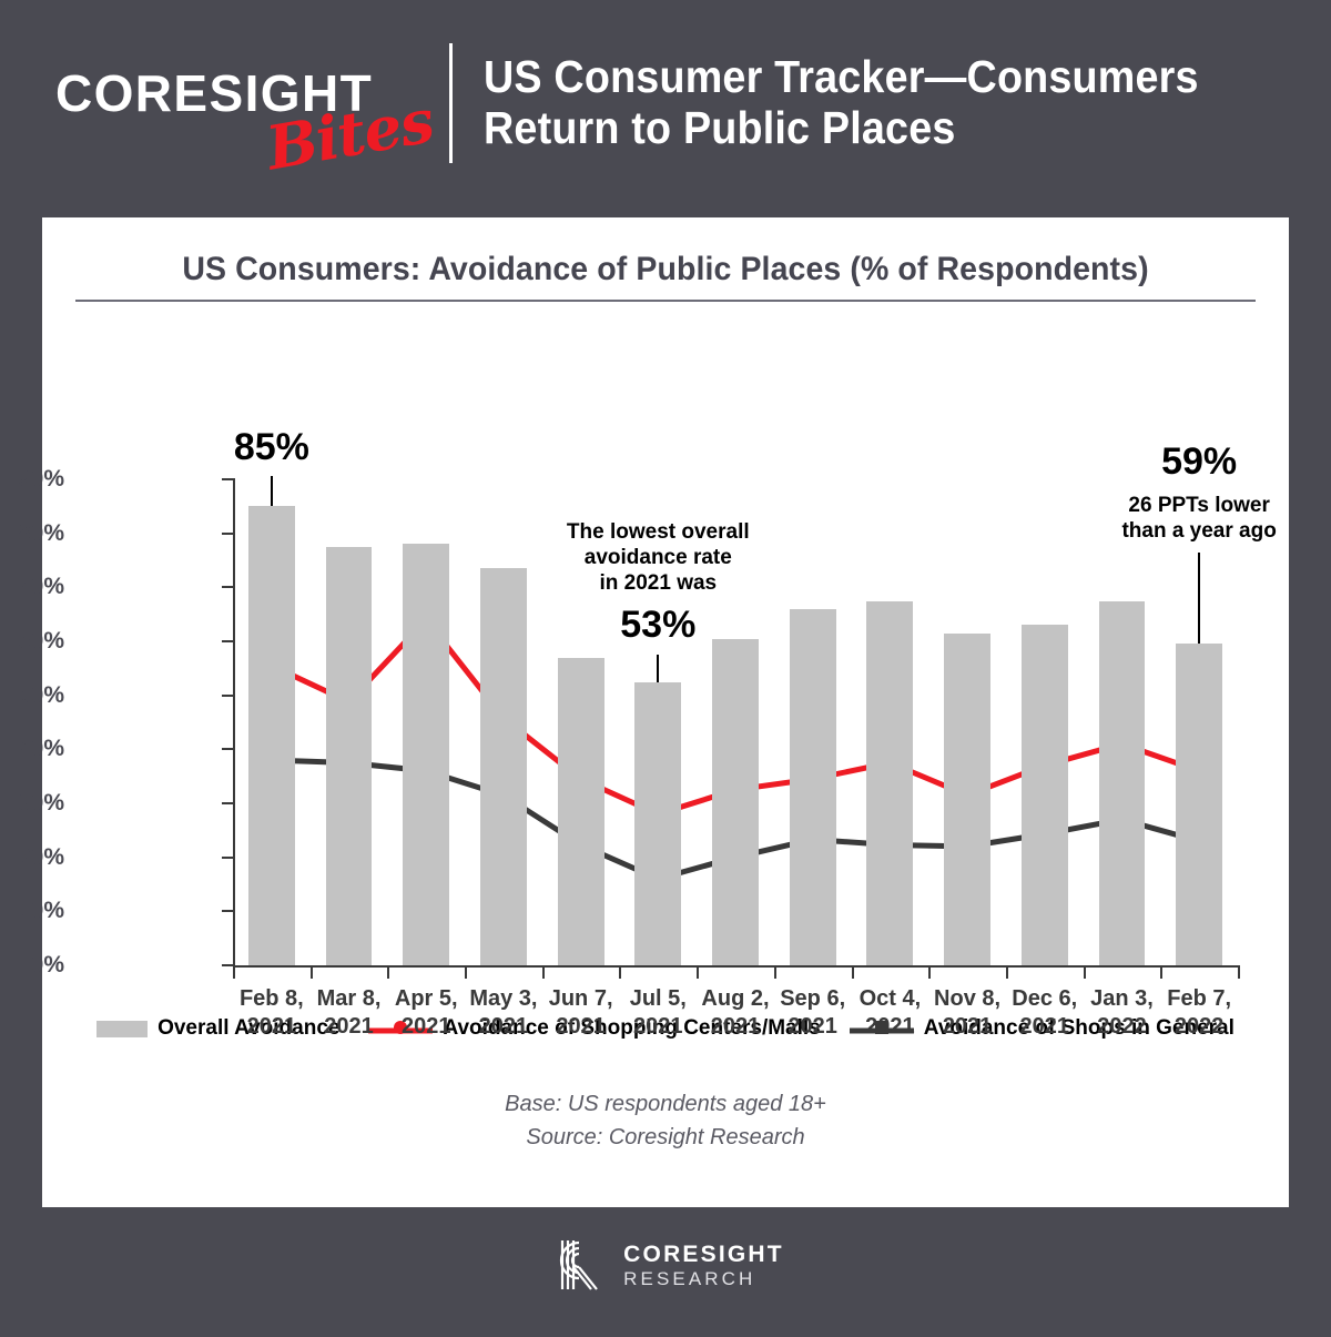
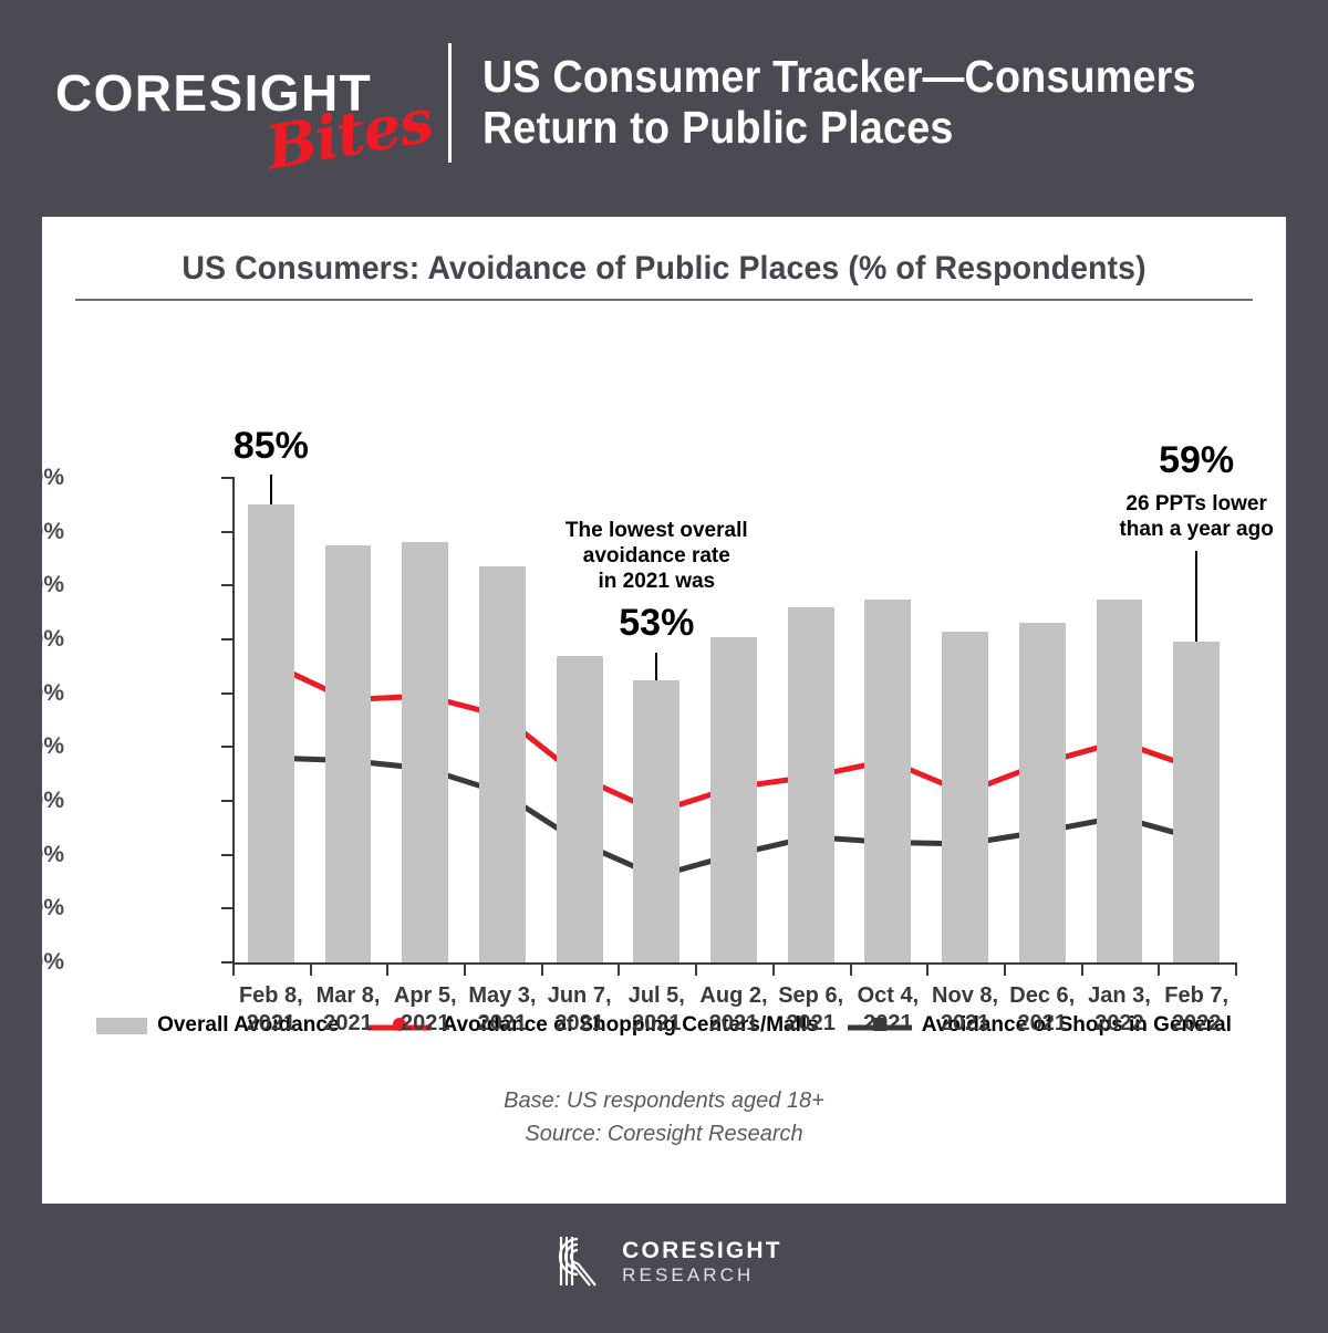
Avoidance of Shopping Centers/Malls/Apr 5, 2021: 64% -> 50%
